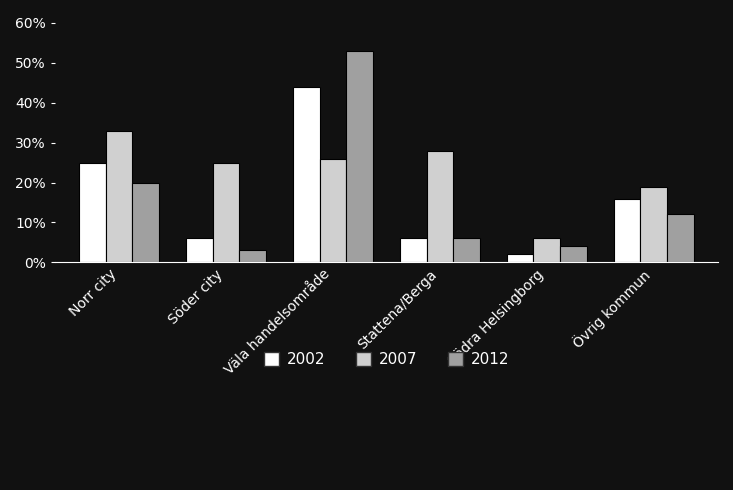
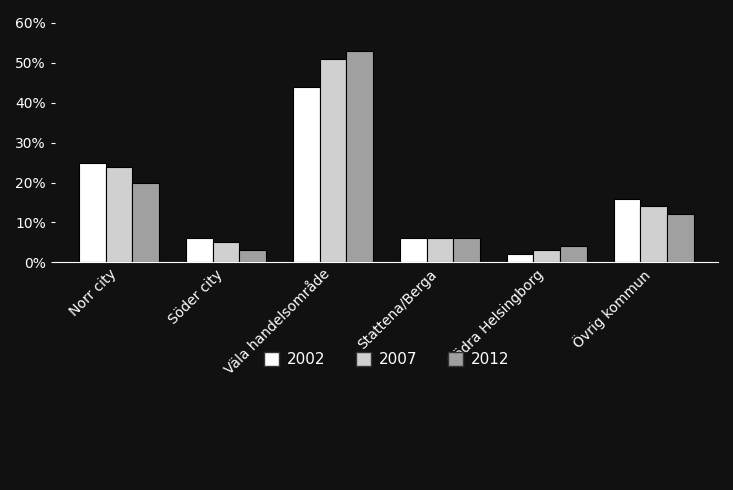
2007/Norr city: 33% -> 24%
2007/Söder city: 25% -> 5%
2007/Väla handelsområde: 26% -> 51%
2007/Stattena/Berga: 28% -> 6%
2007/Södra Helsingborg: 6% -> 3%
2007/Övrig kommun: 19% -> 14%
